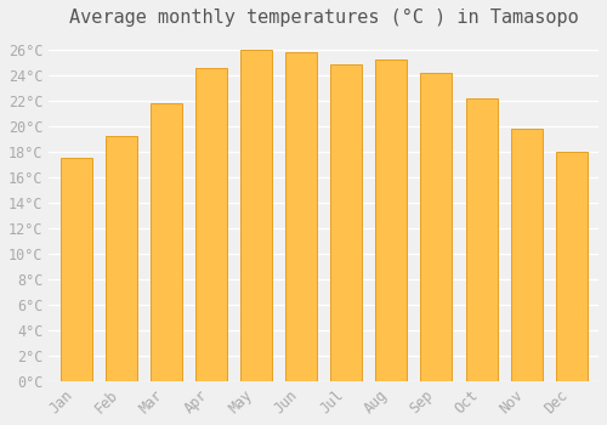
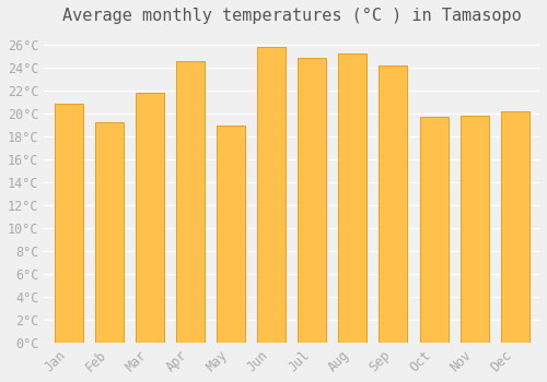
Jan: 17.5°C -> 20.8°C
May: 26.0°C -> 18.9°C
Oct: 22.2°C -> 19.7°C
Dec: 18.0°C -> 20.2°C
